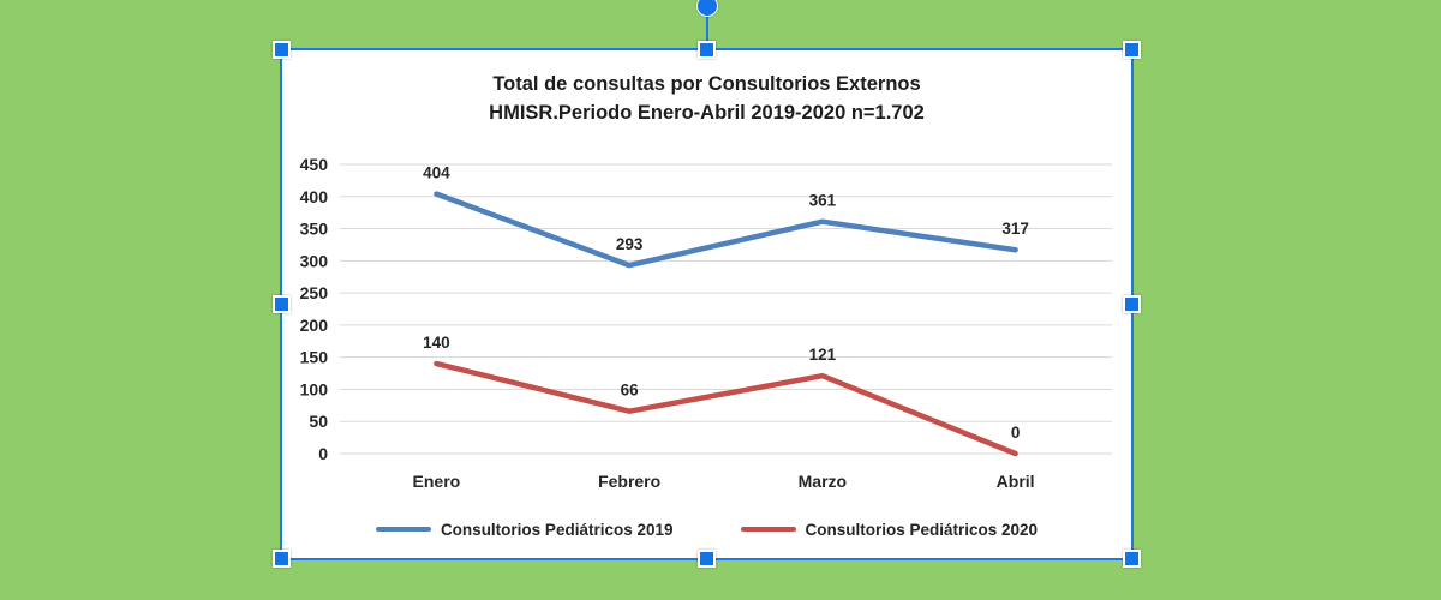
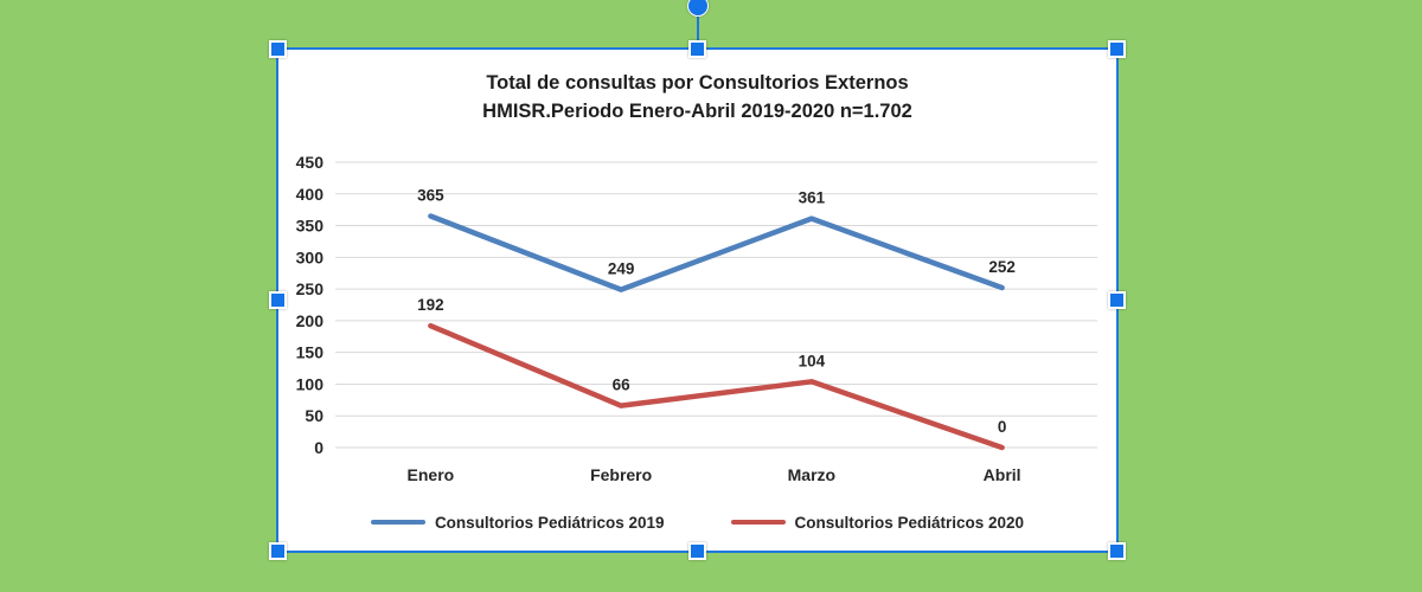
Consultorios Pediátricos 2019/Enero: 404 -> 365
Consultorios Pediátricos 2020/Enero: 140 -> 192
Consultorios Pediátricos 2019/Febrero: 293 -> 249
Consultorios Pediátricos 2020/Marzo: 121 -> 104
Consultorios Pediátricos 2019/Abril: 317 -> 252
